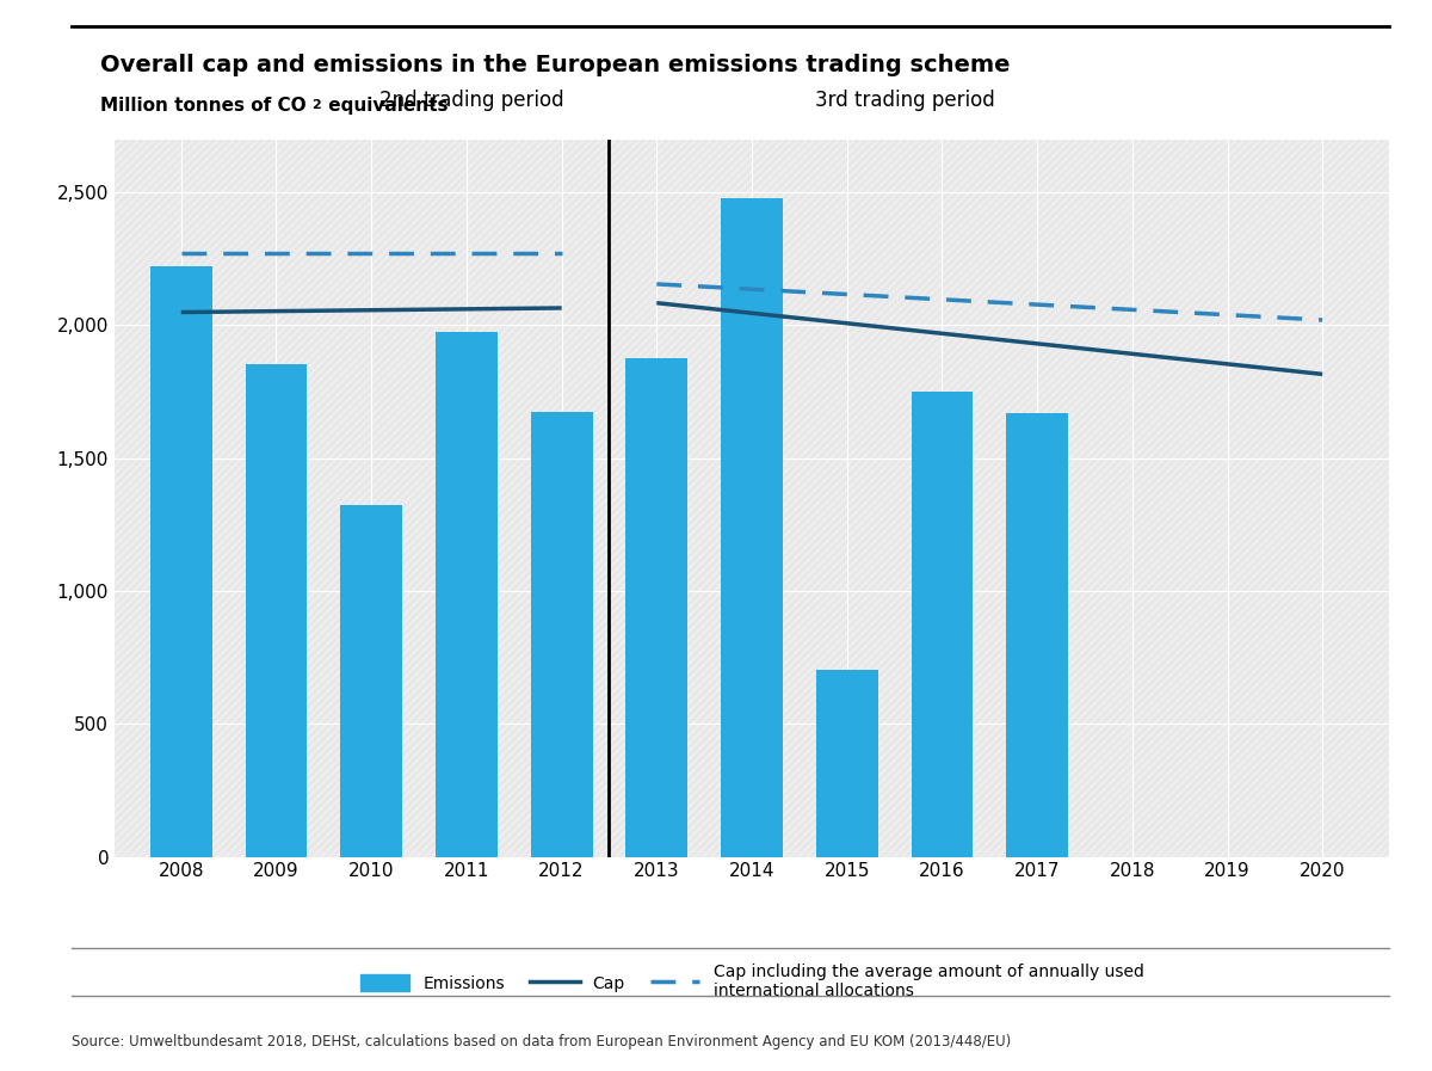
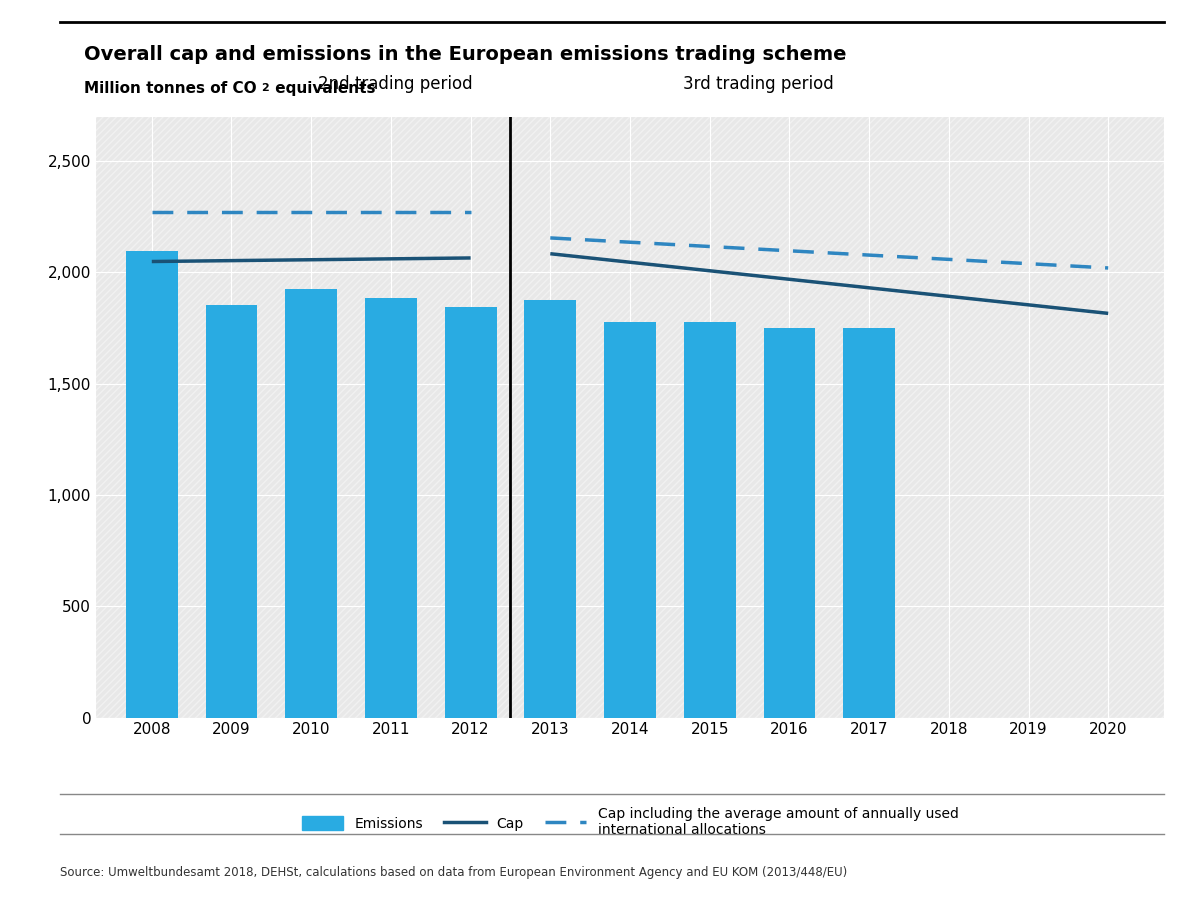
2008: 2,220 -> 2,098
2010: 1,325 -> 1,924
2011: 1,975 -> 1,883
2012: 1,675 -> 1,844
2014: 2,480 -> 1,776
2015: 705 -> 1,776
2017: 1,670 -> 1,752
